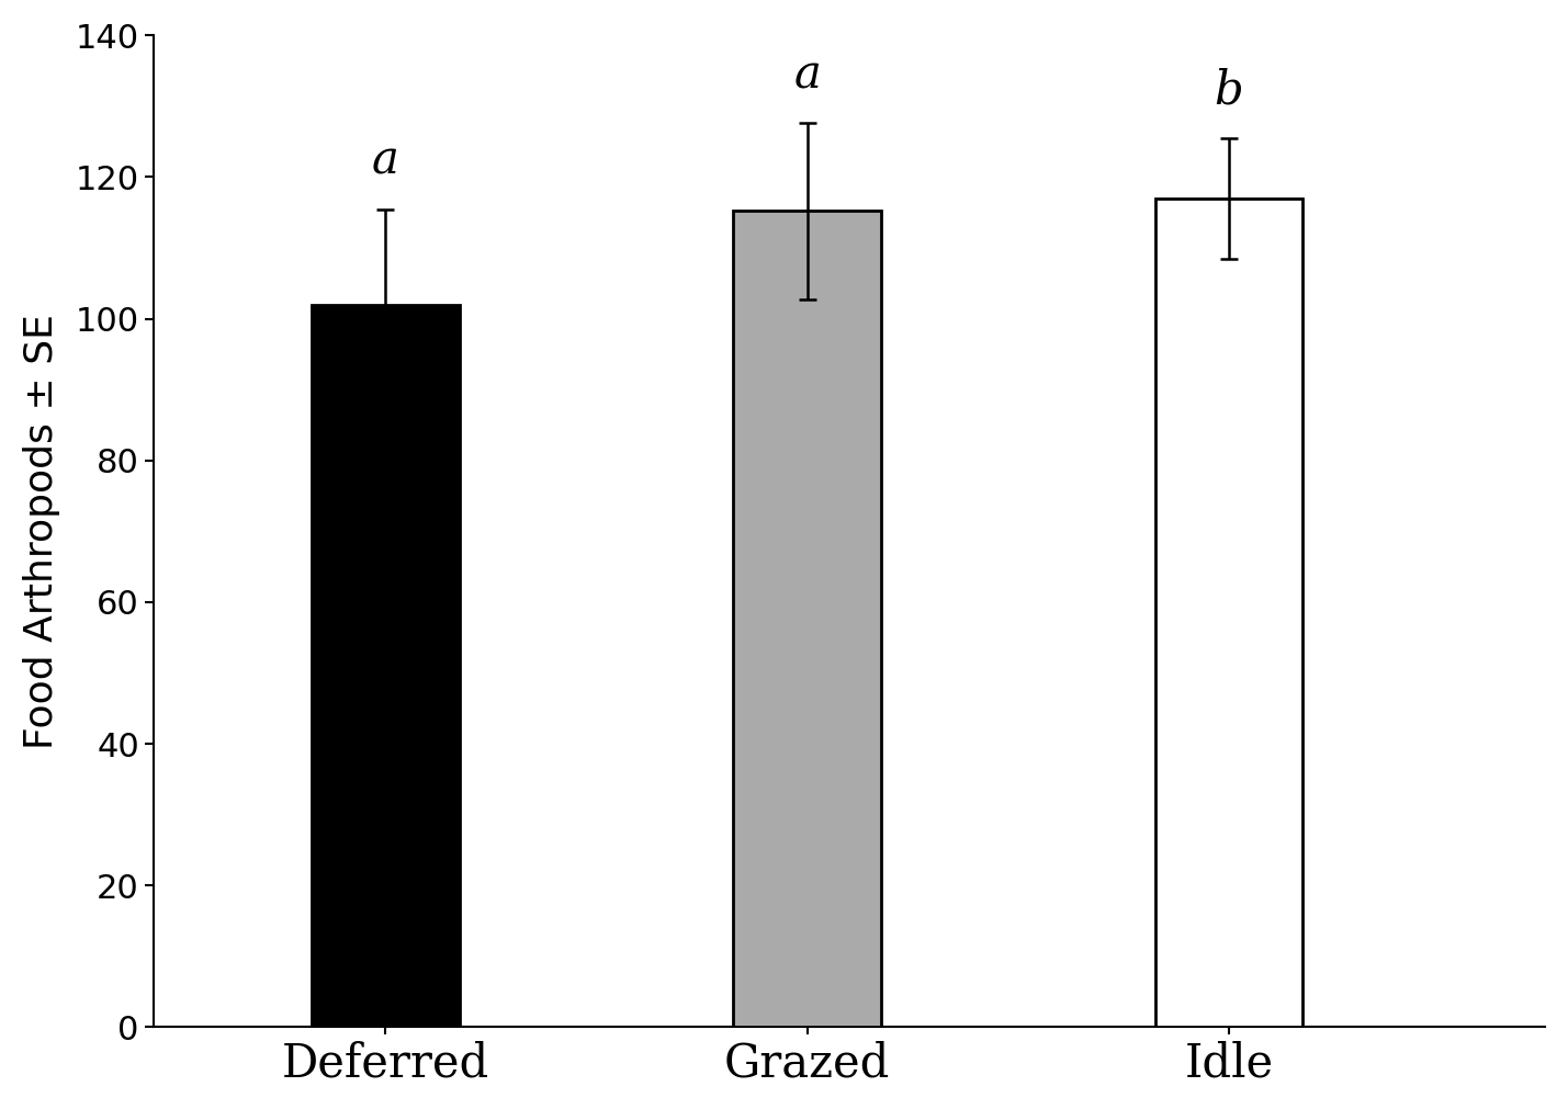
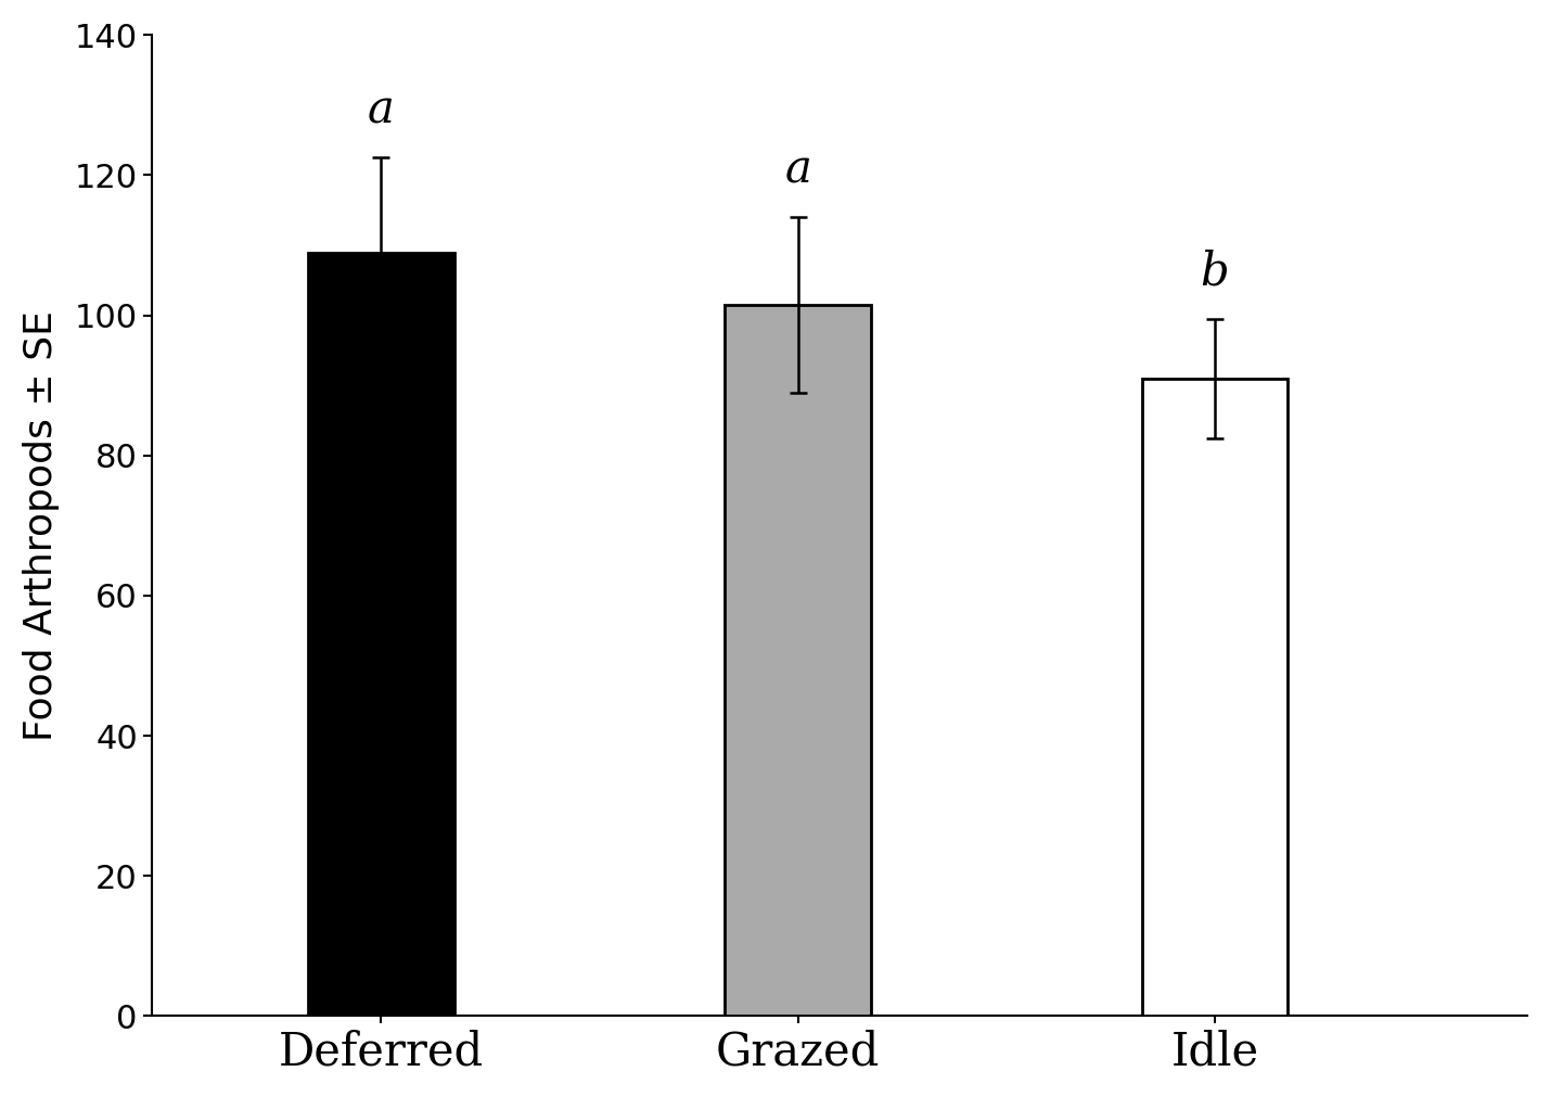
Deferred: 102.0 -> 109.0
Grazed: 115.2 -> 101.5
Idle: 117.0 -> 91.0
